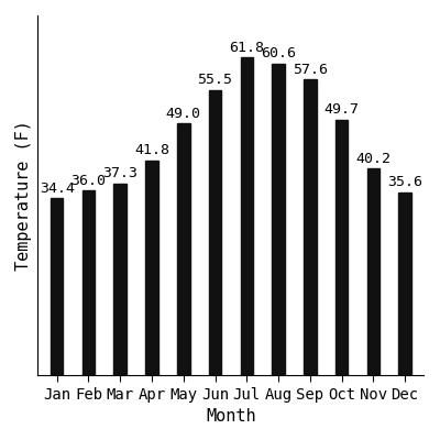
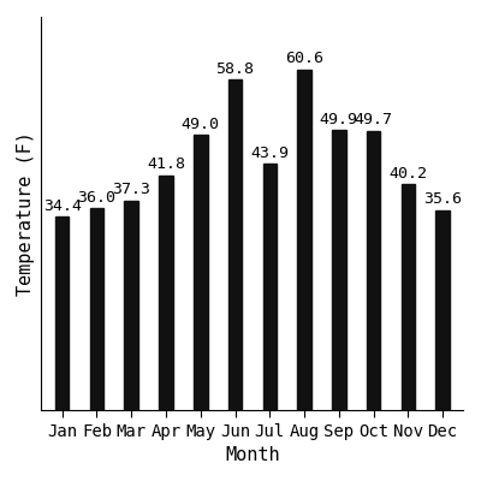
Jun: 55.5 -> 58.8
Jul: 61.8 -> 43.9
Sep: 57.6 -> 49.9
